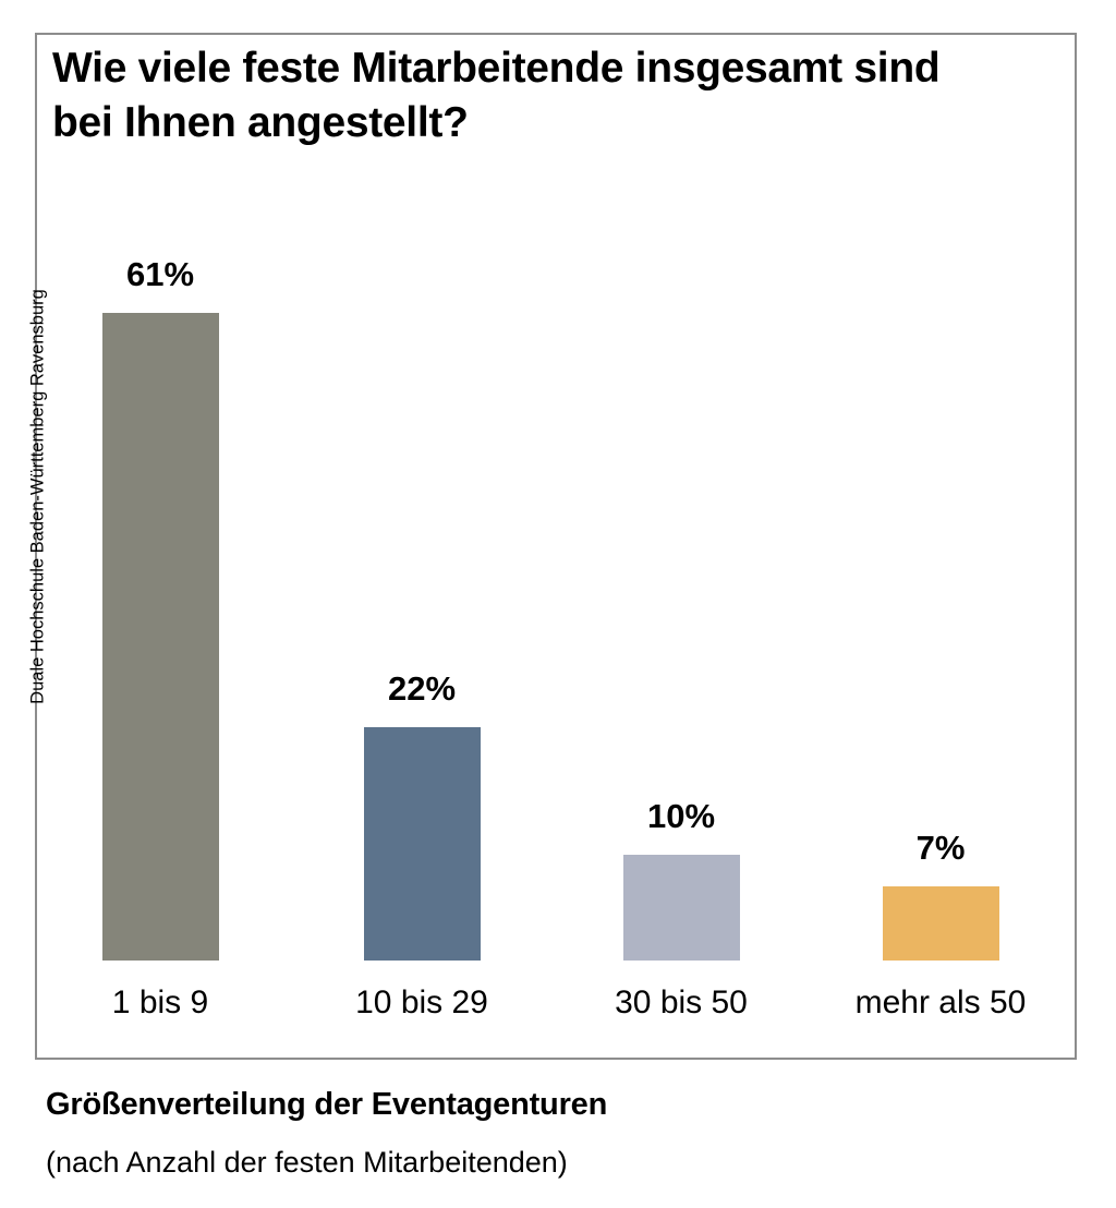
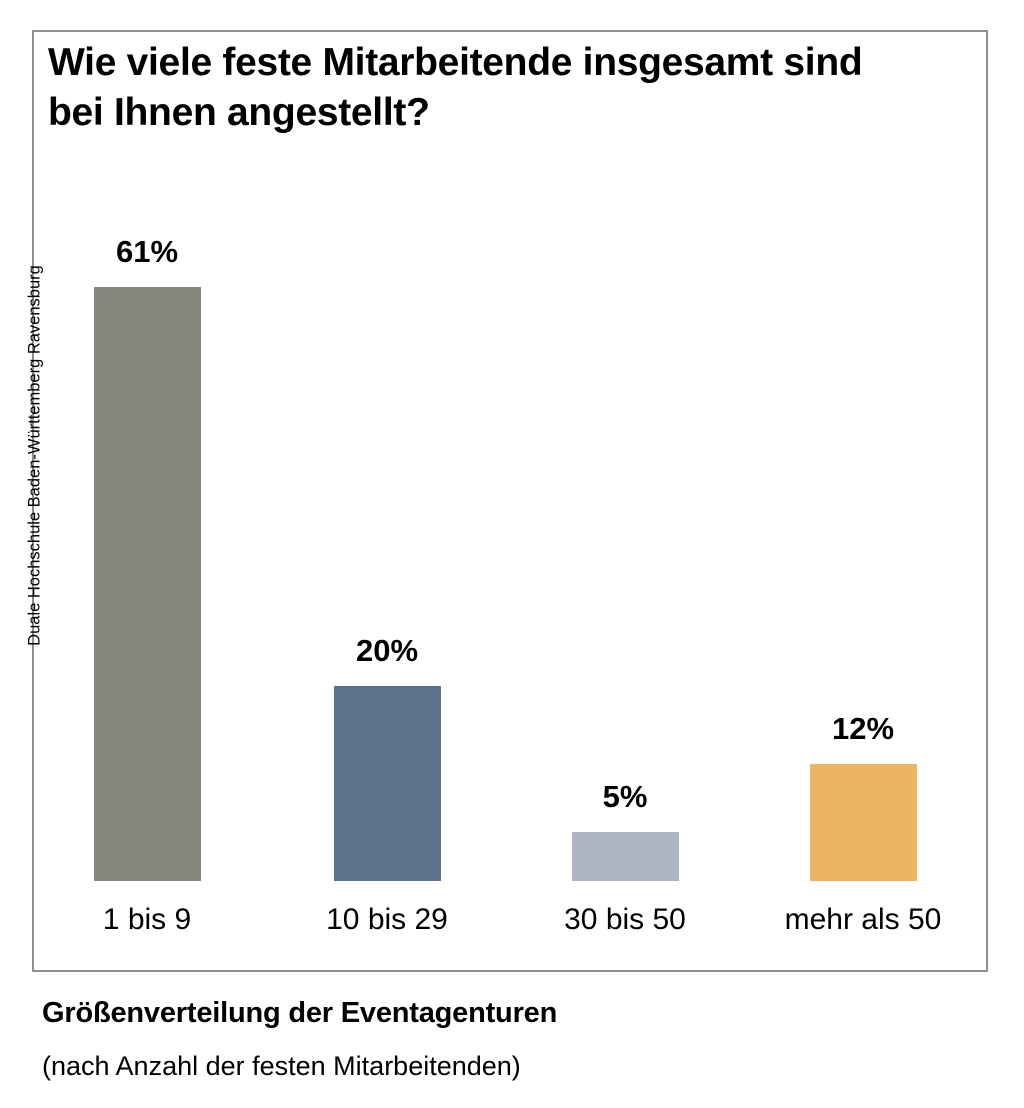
10 bis 29: 22% -> 20%
30 bis 50: 10% -> 5%
mehr als 50: 7% -> 12%
